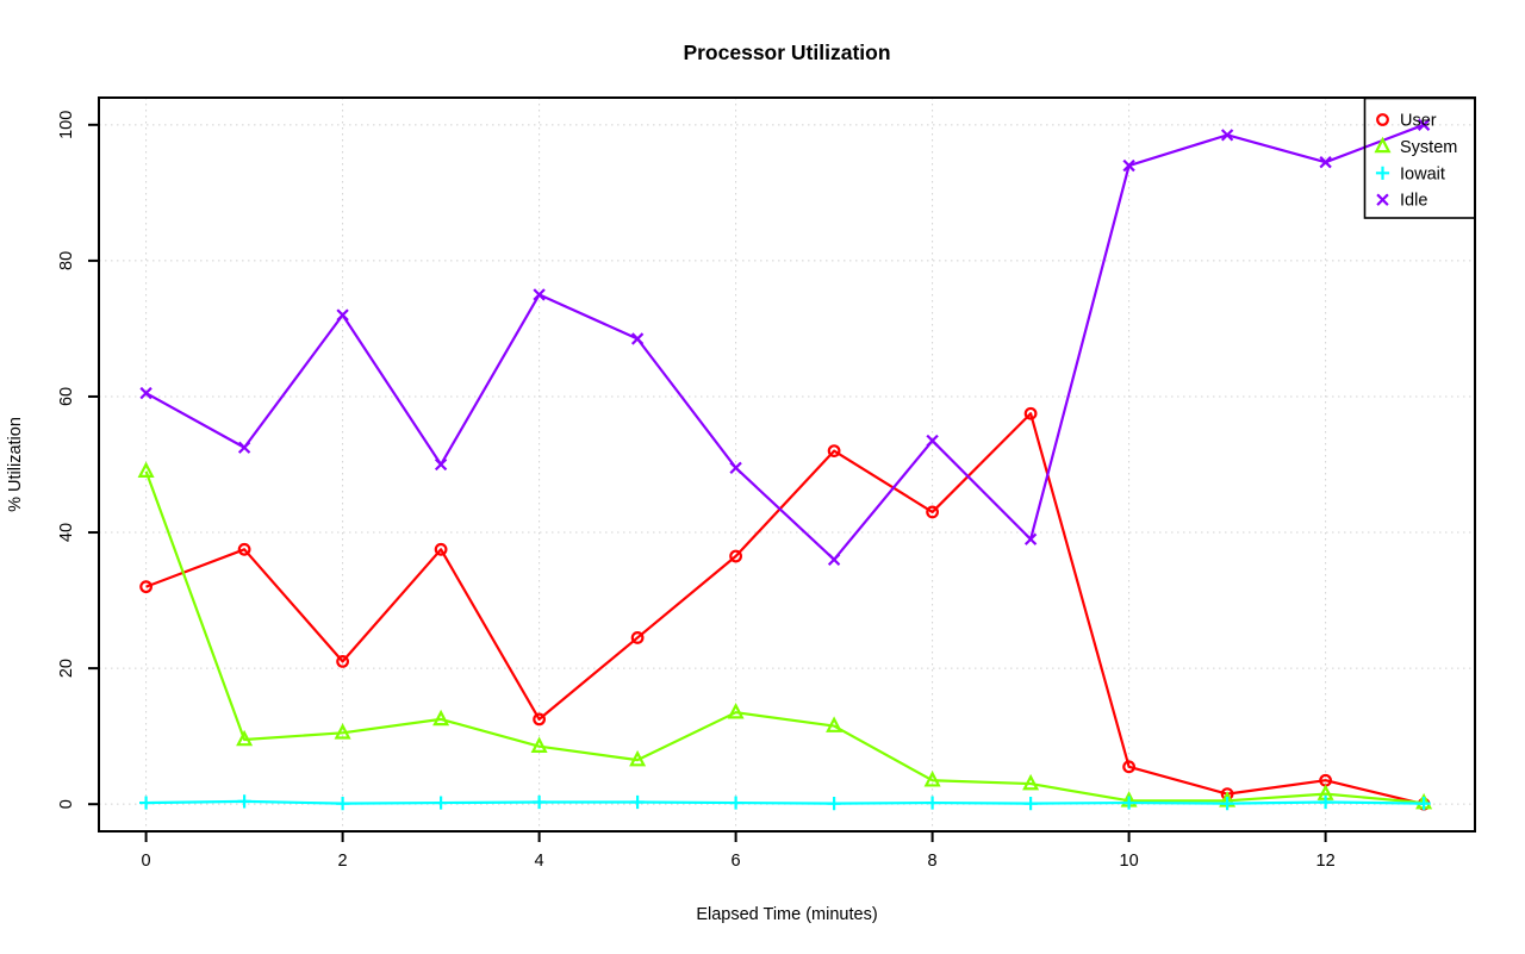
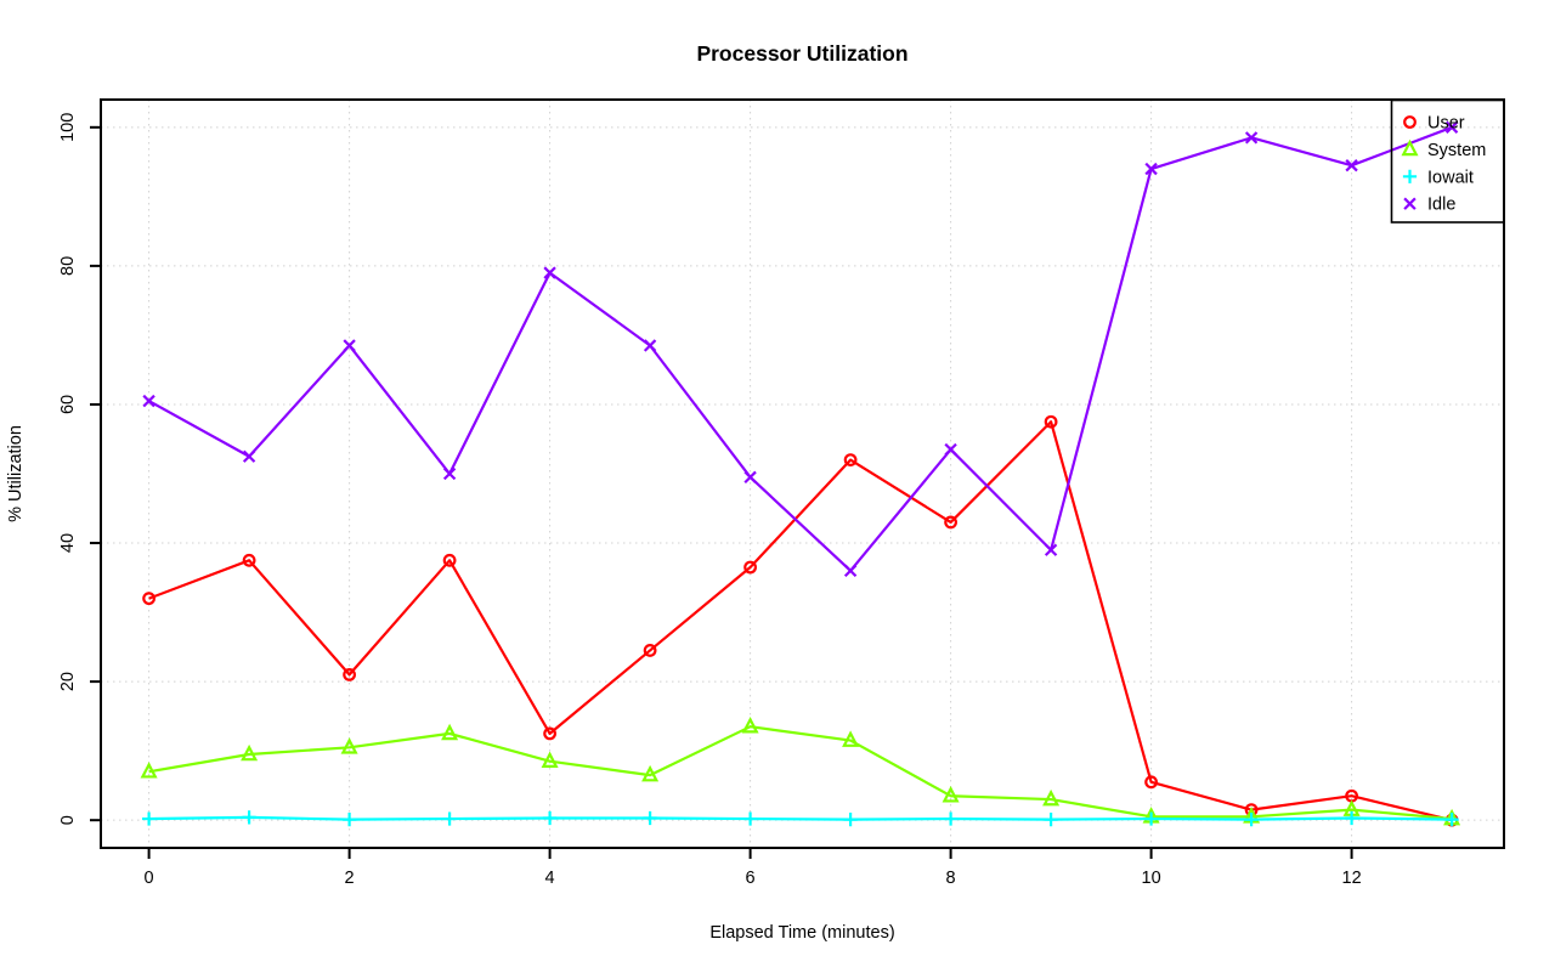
System/0: 49 -> 7
Idle/2: 72 -> 68
Idle/4: 75 -> 79
